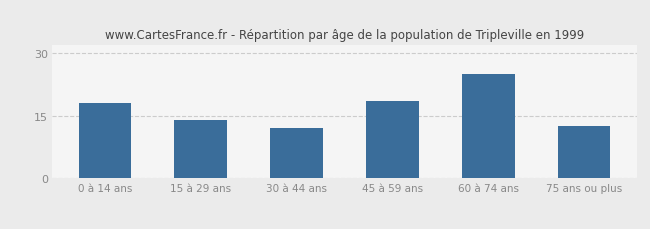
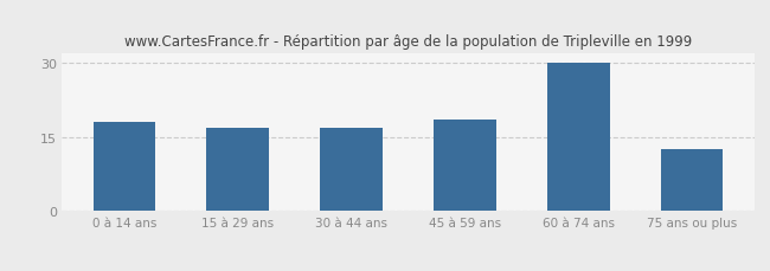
15 à 29 ans: 14.0 -> 17.0
30 à 44 ans: 12.0 -> 17.0
60 à 74 ans: 25.0 -> 30.0
